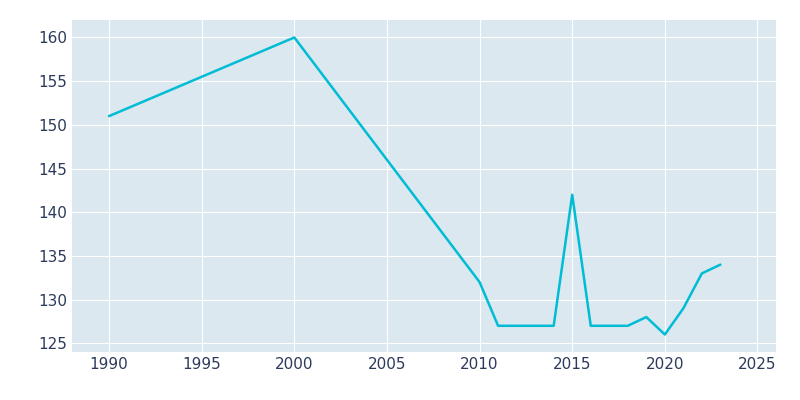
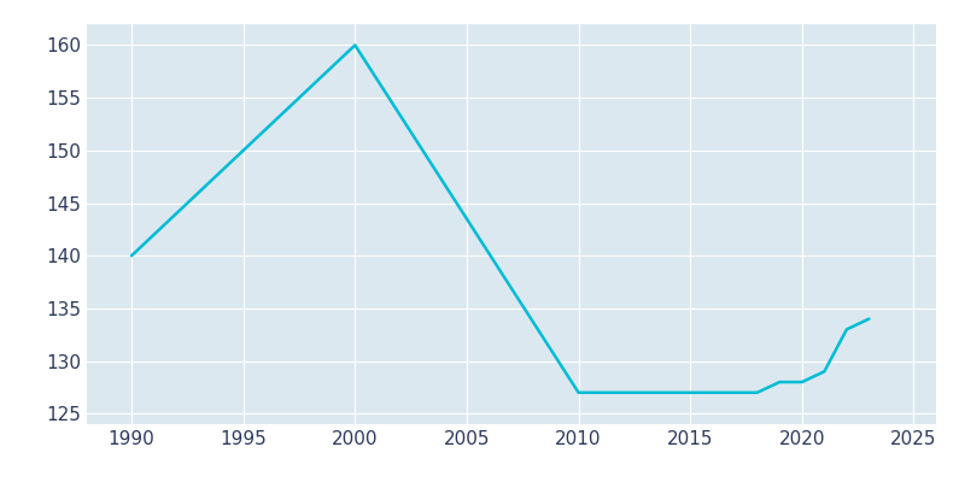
1990: 151 -> 140
2010: 132 -> 127
2015: 142 -> 127
2020: 126 -> 128
